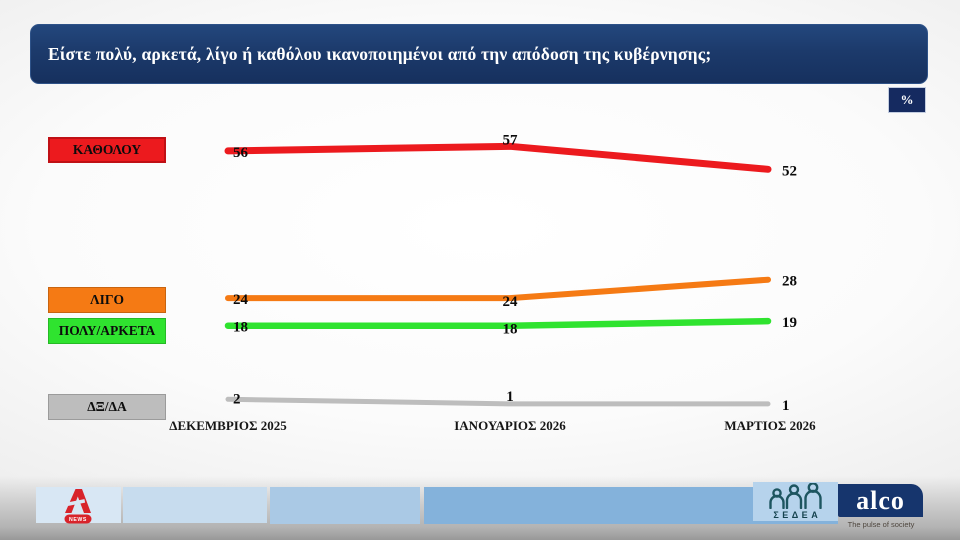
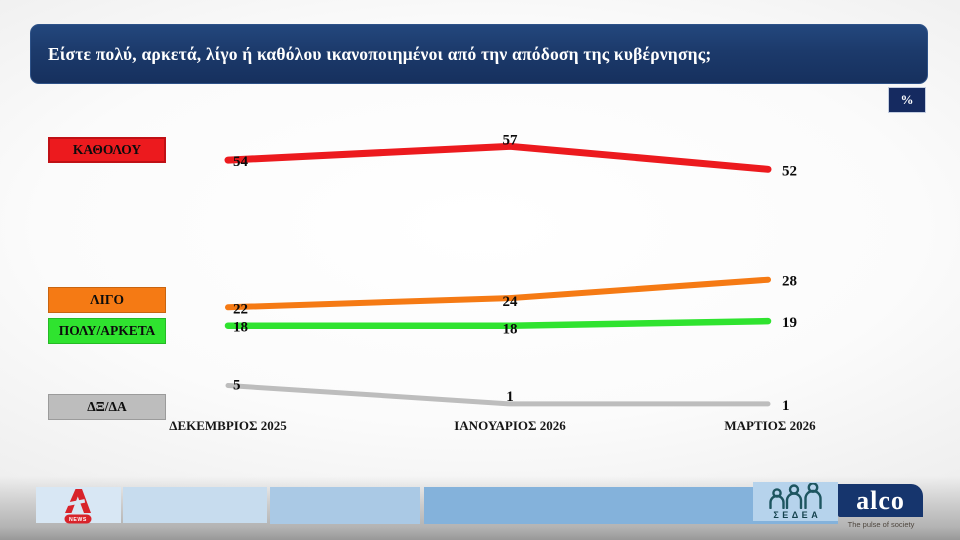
ΚΑΘΟΛΟΥ/ΔΕΚΕΜΒΡΙΟΣ 2025: 56 -> 54
ΛΙΓΟ/ΔΕΚΕΜΒΡΙΟΣ 2025: 24 -> 22
ΔΞ/ΔΑ/ΔΕΚΕΜΒΡΙΟΣ 2025: 2 -> 5
